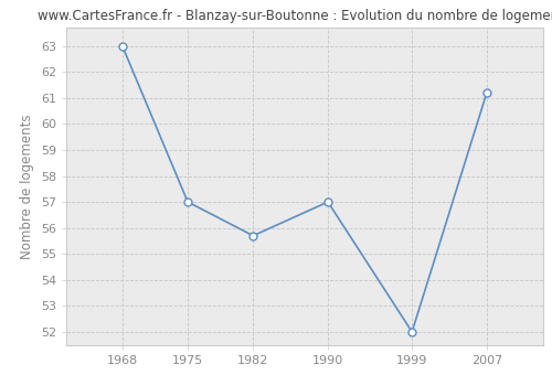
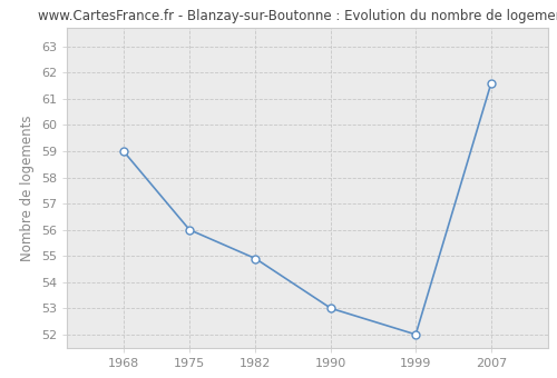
1968: 63.0 -> 59.0
1975: 57.0 -> 56.0
1982: 55.7 -> 54.9
1990: 57.0 -> 53.0
2007: 61.2 -> 61.6
